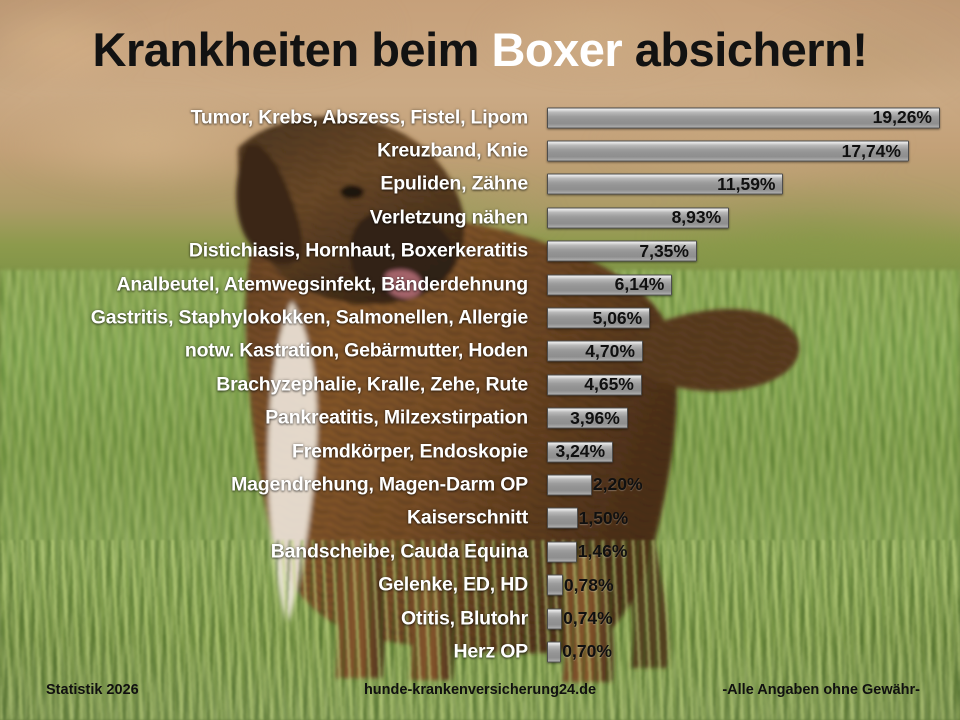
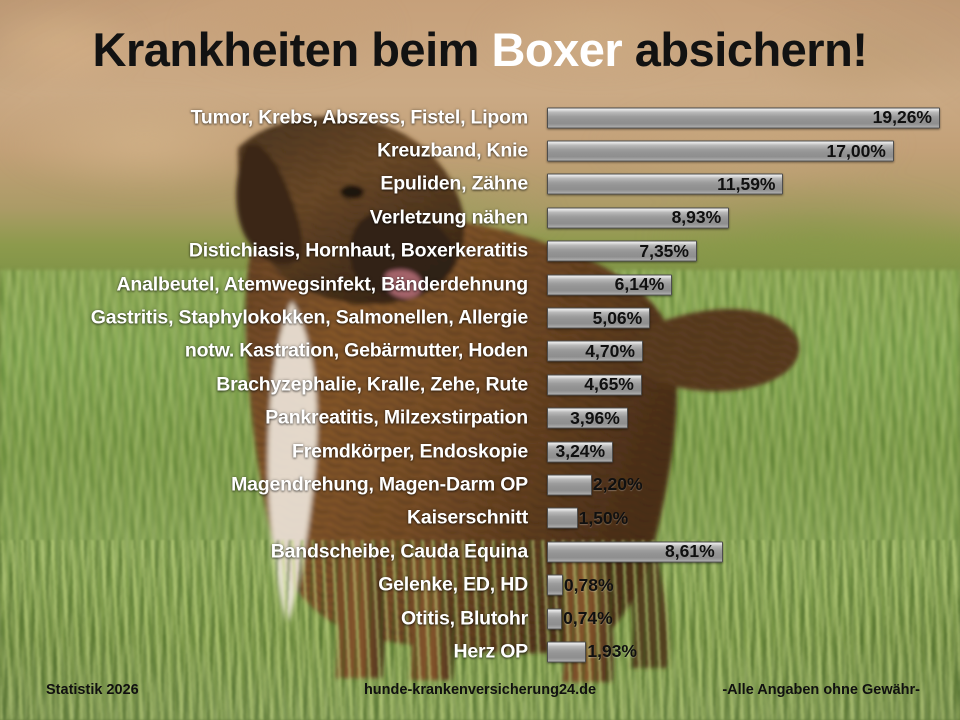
Kreuzband, Knie: 17,74% -> 17,00%
Bandscheibe, Cauda Equina: 1,46% -> 8,61%
Herz OP: 0,70% -> 1,93%
